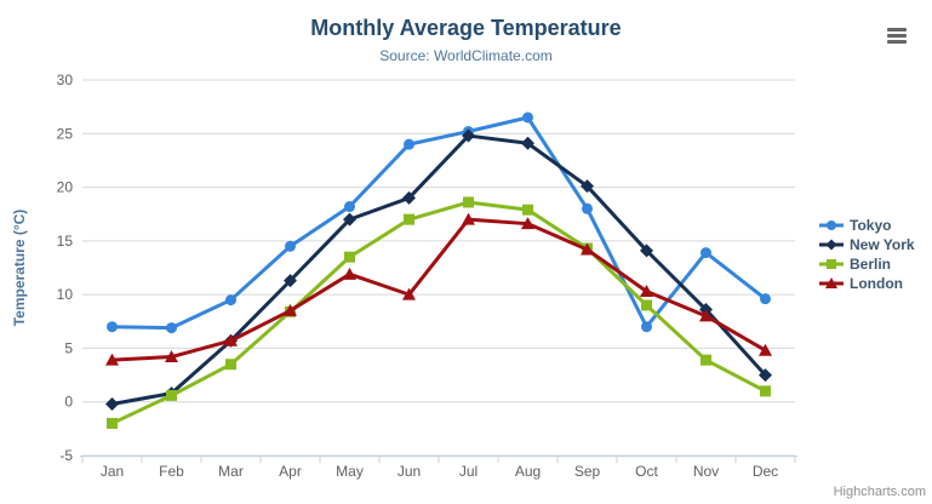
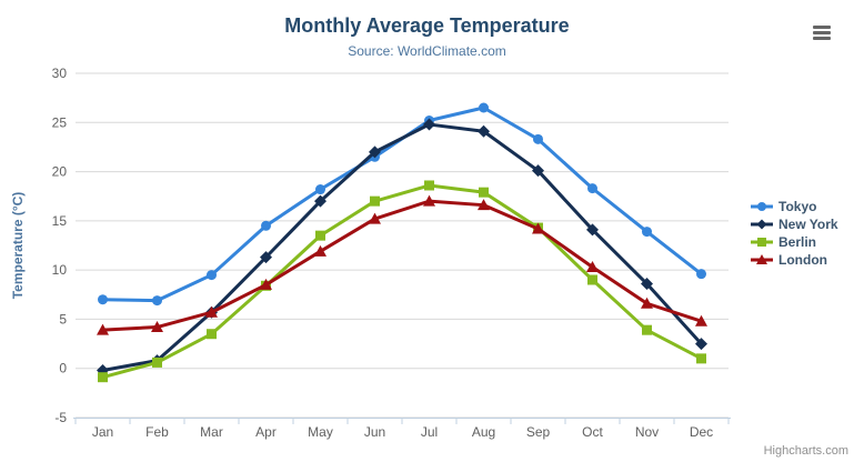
Berlin/Jan: -2 -> -1
Tokyo/Jun: 24 -> 22
New York/Jun: 19 -> 22
London/Jun: 10 -> 15
Tokyo/Sep: 18 -> 23
Tokyo/Oct: 7 -> 18
London/Nov: 8 -> 7
